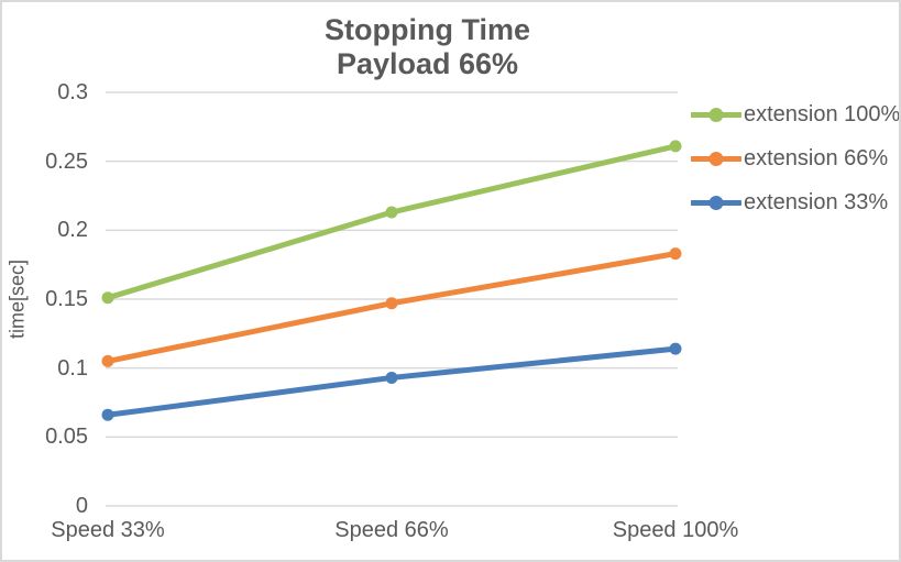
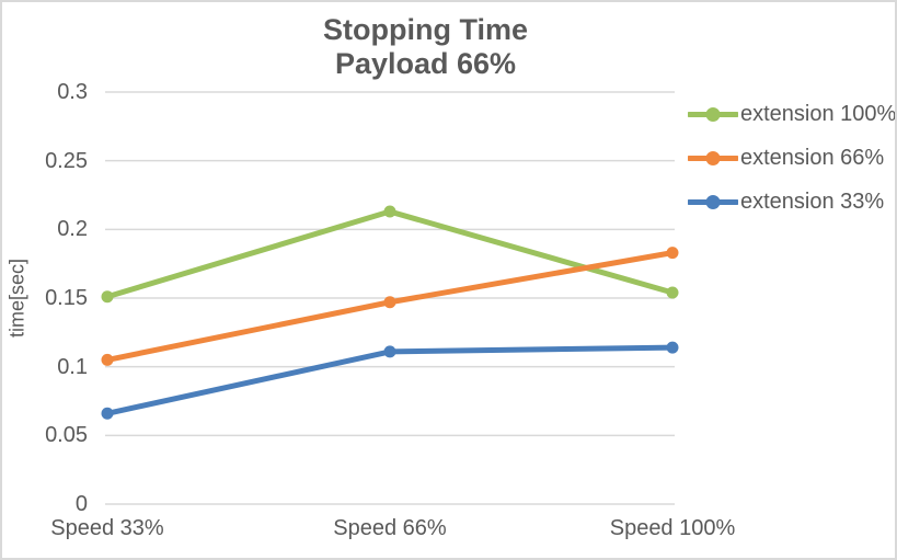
extension 33%/Speed 66%: 0.093 -> 0.111
extension 100%/Speed 100%: 0.261 -> 0.154
